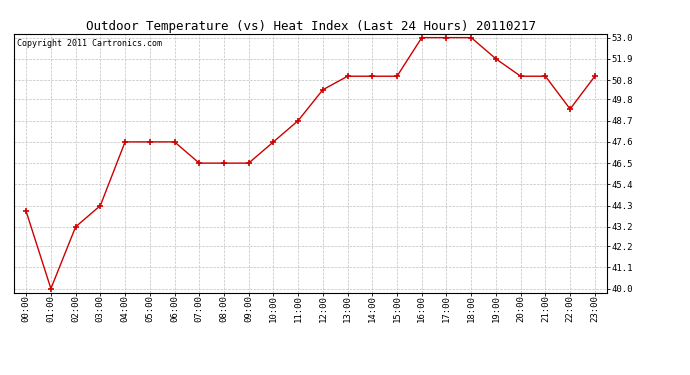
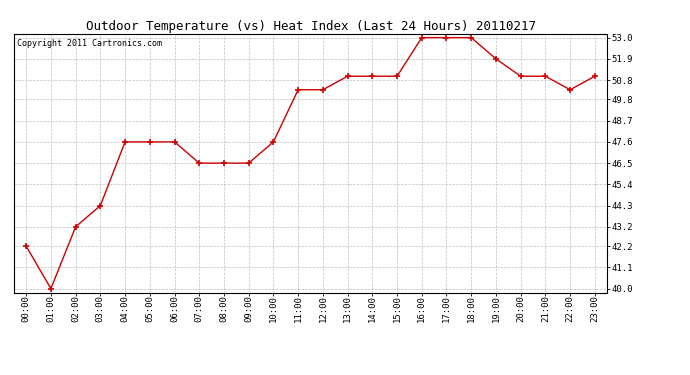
00:00: 44.0 -> 42.2
11:00: 48.7 -> 50.3
22:00: 49.3 -> 50.3
